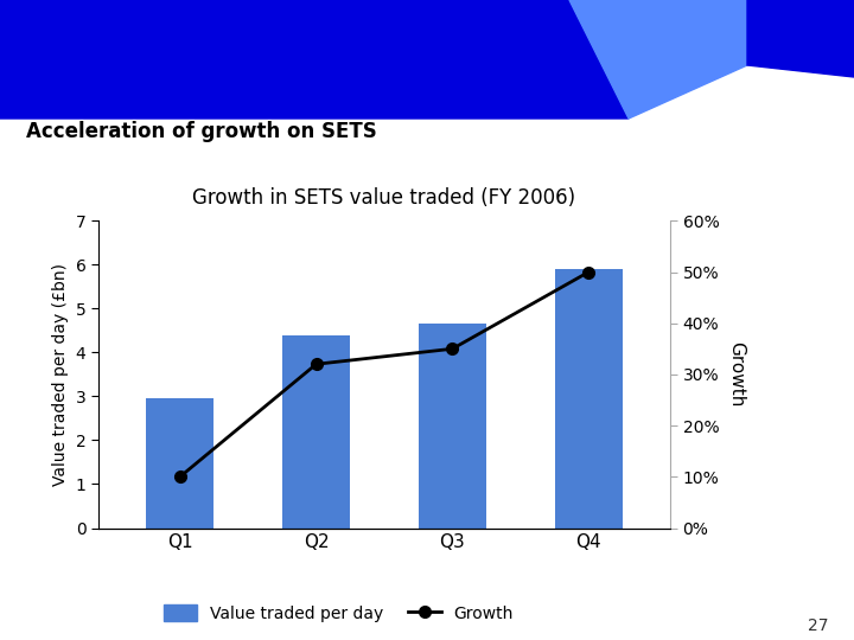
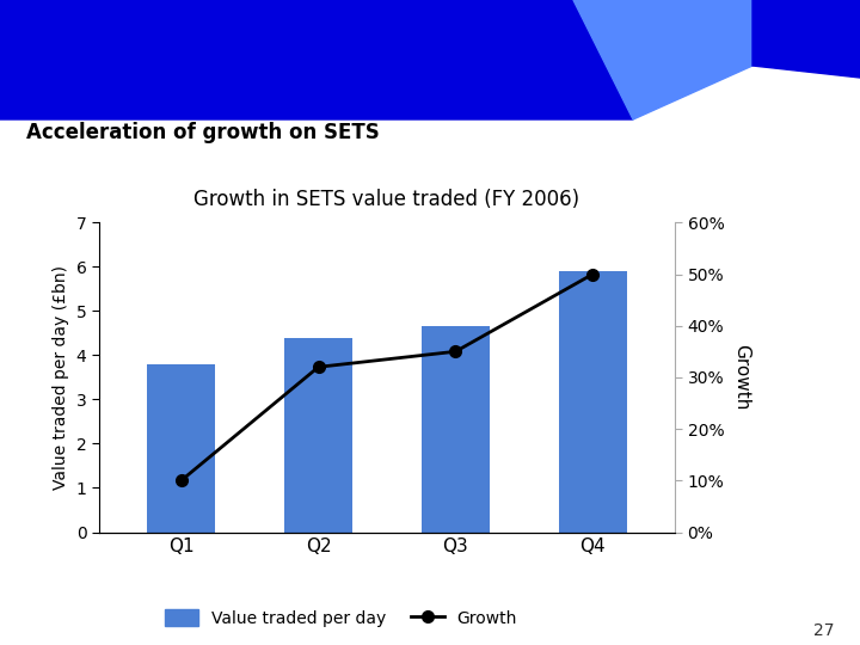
Value traded per day/Q1: 2.95 -> 3.80
